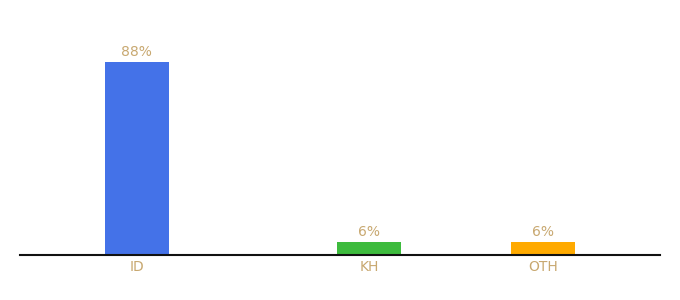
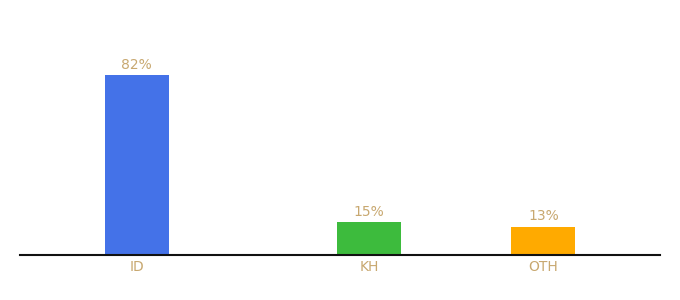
ID: 88% -> 82%
KH: 6% -> 15%
OTH: 6% -> 13%
